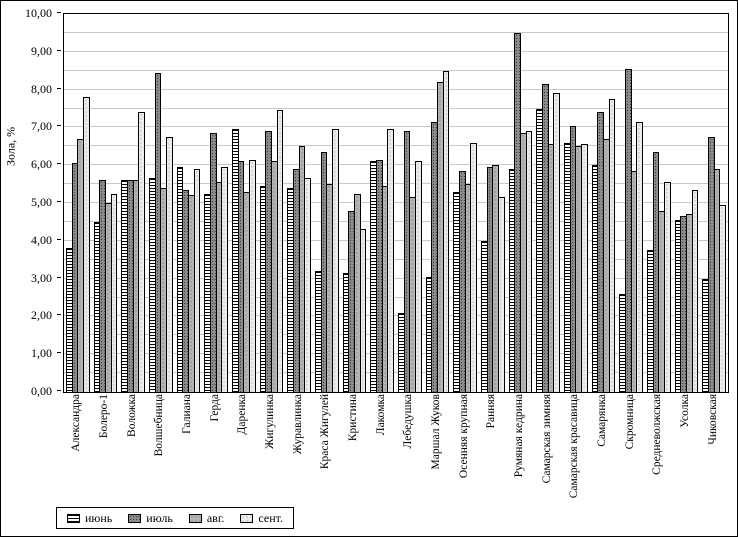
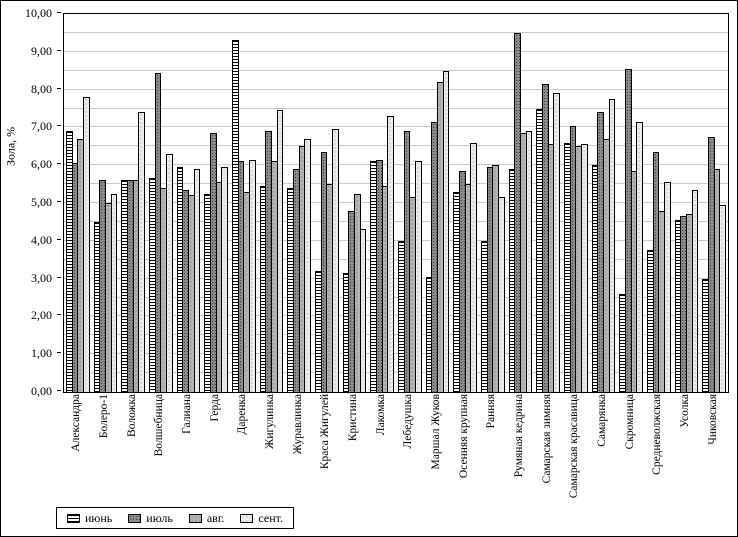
июнь/Александра: 3,8 -> 6,9
сент./Волшебница: 6,8 -> 6,3
июнь/Даренка: 7,0 -> 9,3
сент./Журавлинка: 5,7 -> 6,7
сент./Лакомка: 7,0 -> 7,3
июнь/Лебедушка: 2,1 -> 4,0
